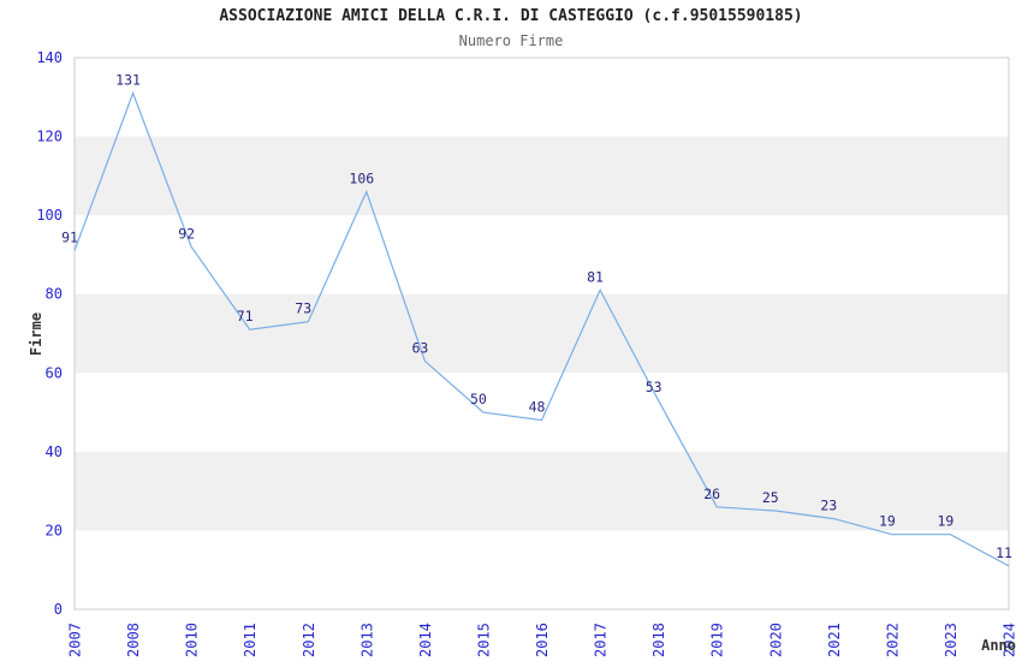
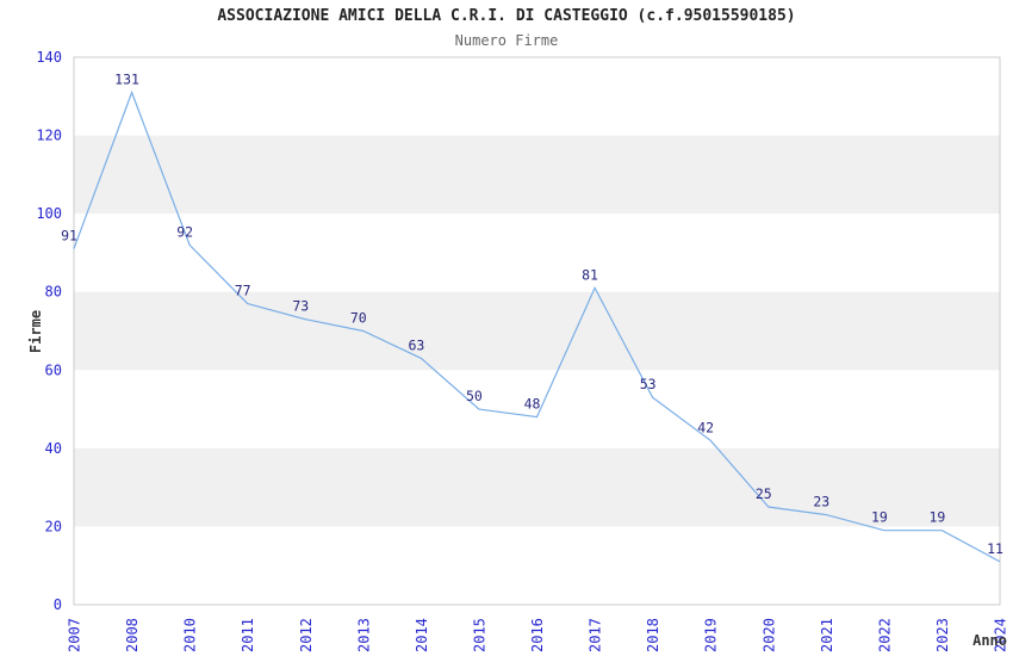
2011: 71 -> 77
2013: 106 -> 70
2019: 26 -> 42
